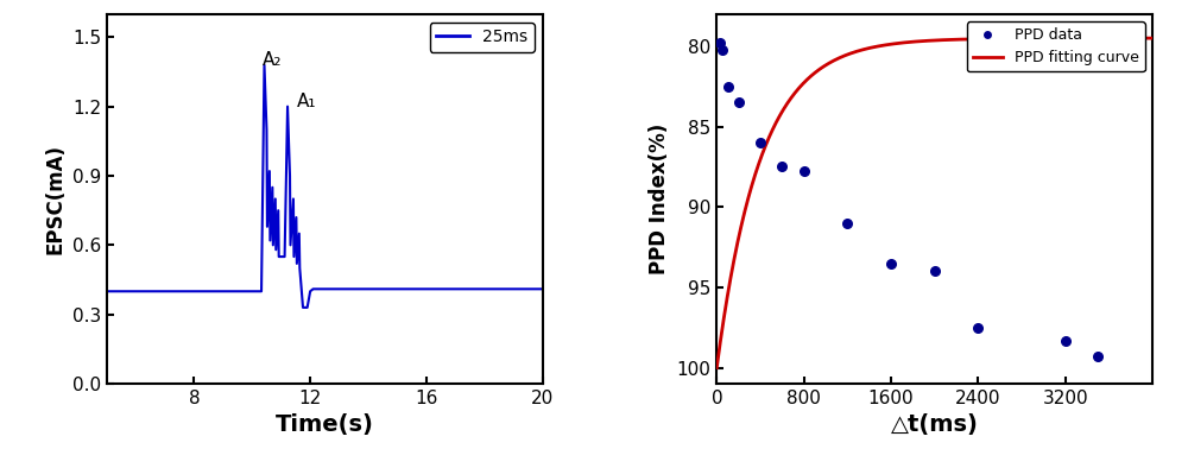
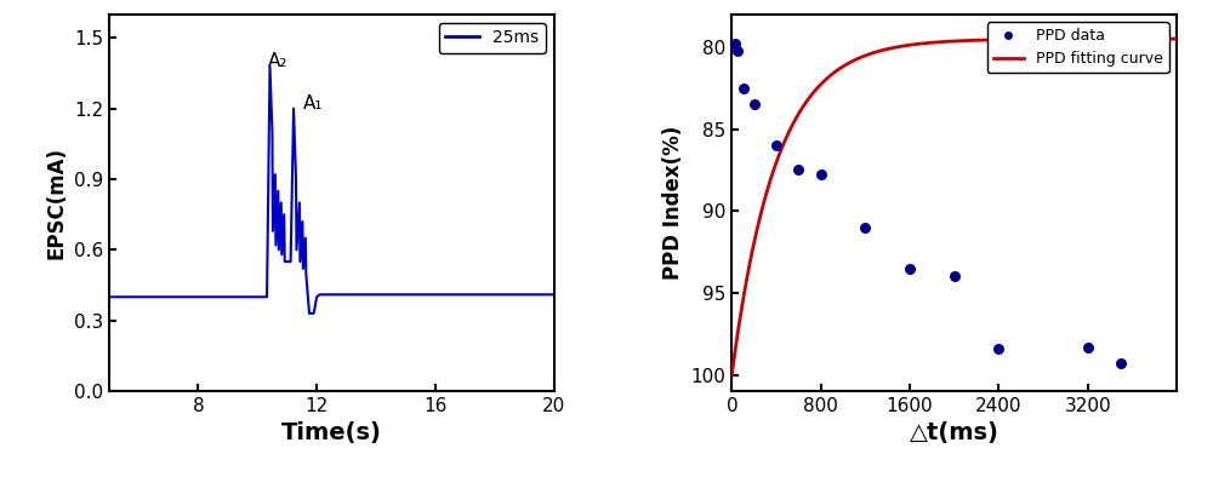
PPD data/2400: 97.5 -> 98.4
